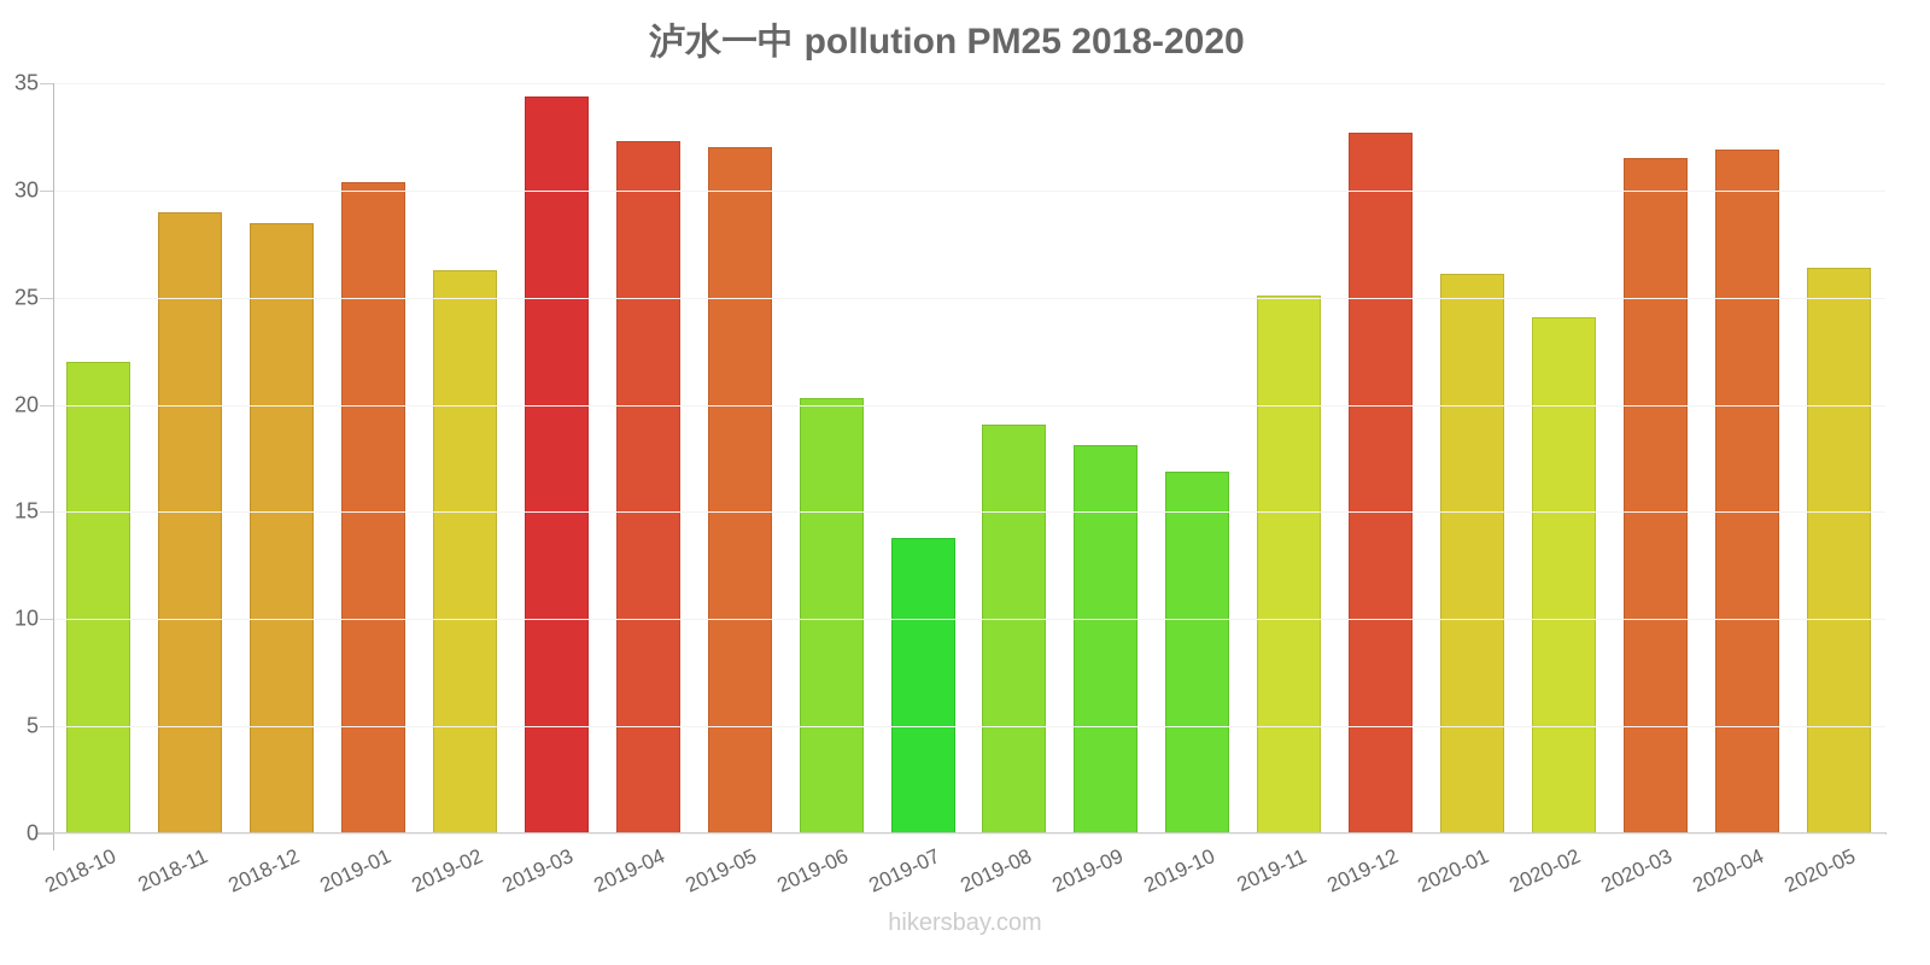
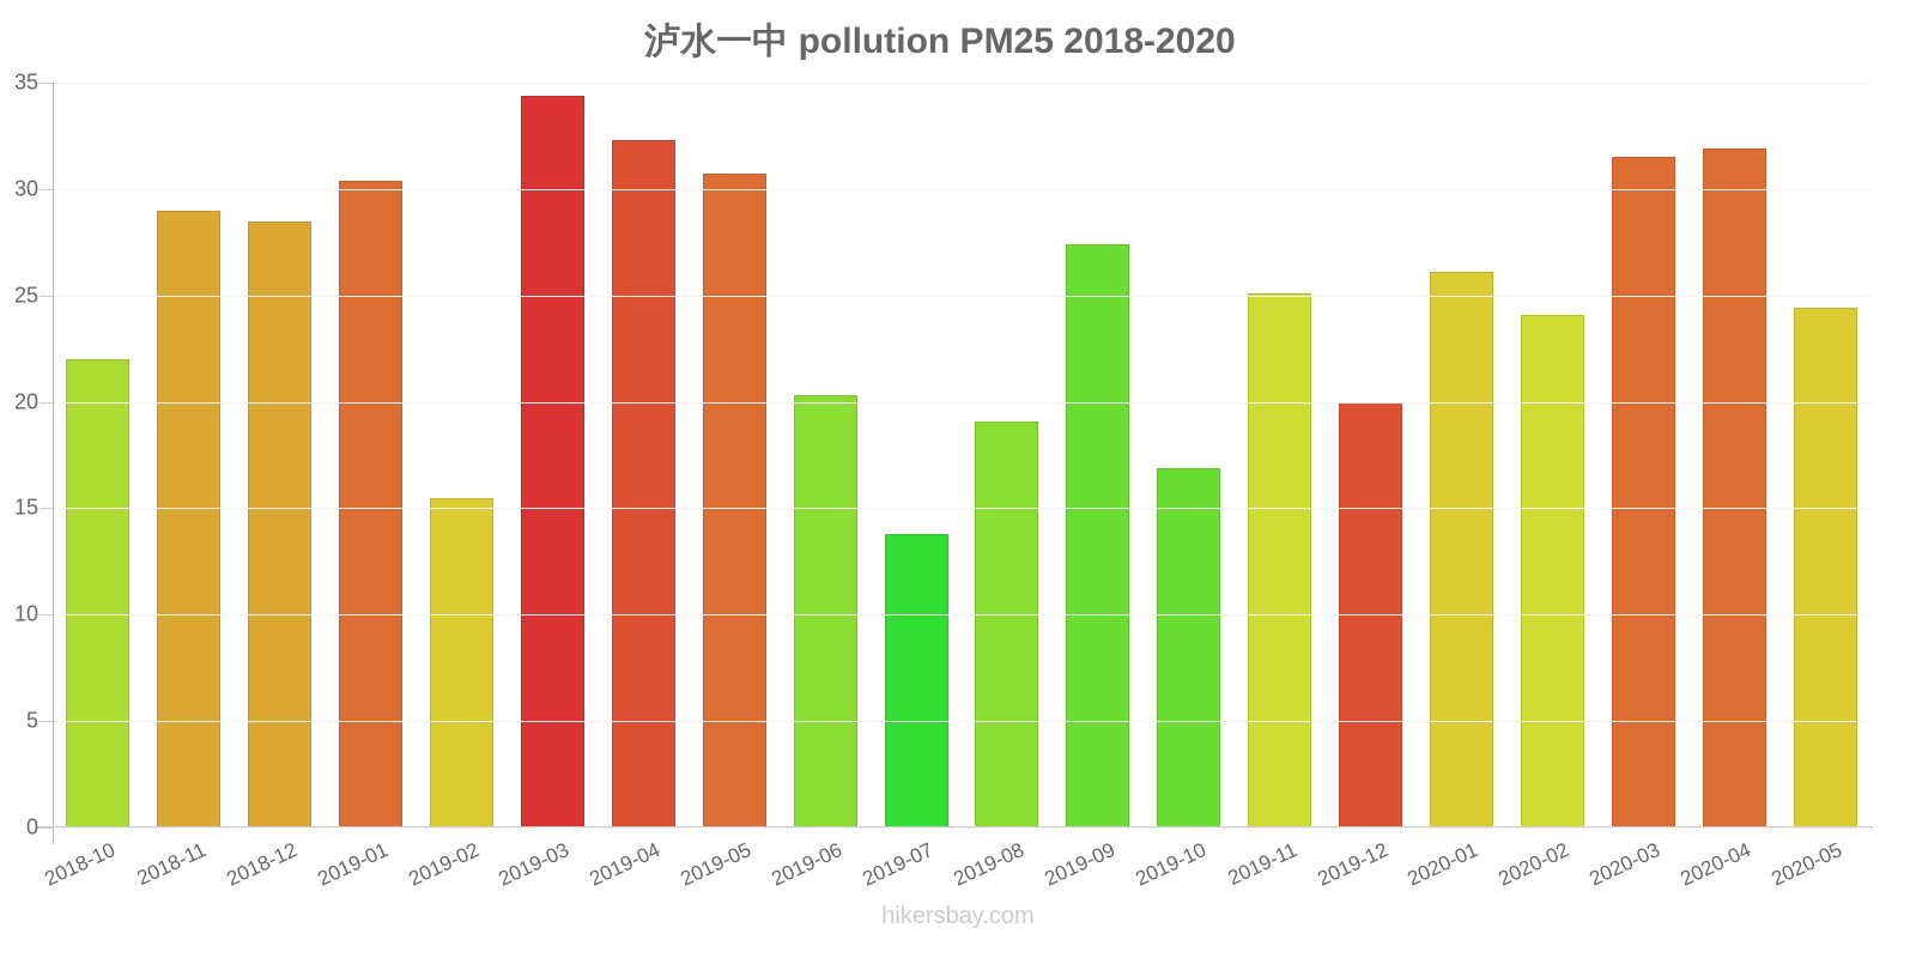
2019-02: 26.3 -> 15.5
2019-05: 32.0 -> 30.7
2019-09: 18.1 -> 27.4
2019-12: 32.7 -> 20.0
2020-05: 26.4 -> 24.4
